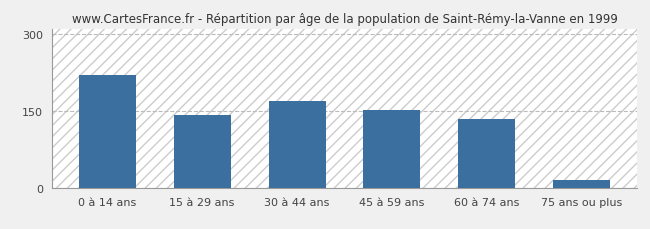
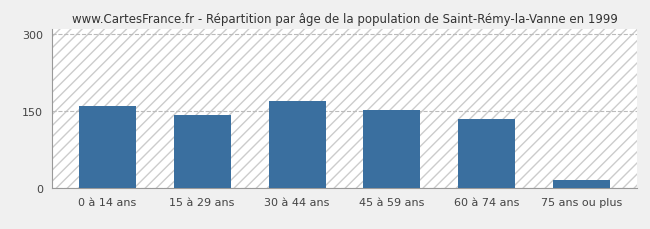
0 à 14 ans: 220 -> 160
